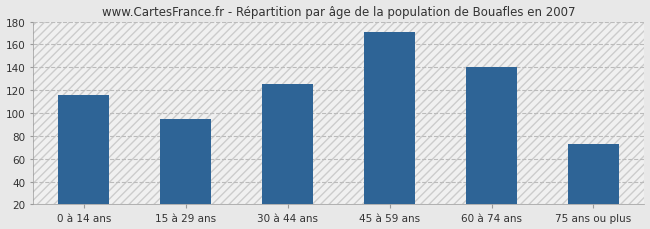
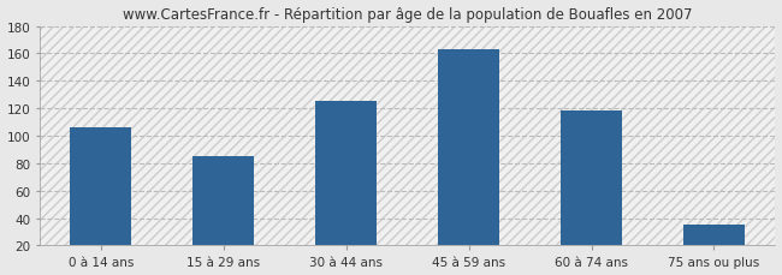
0 à 14 ans: 116 -> 106
15 à 29 ans: 95 -> 85
45 à 59 ans: 171 -> 163
60 à 74 ans: 140 -> 118
75 ans ou plus: 73 -> 35
